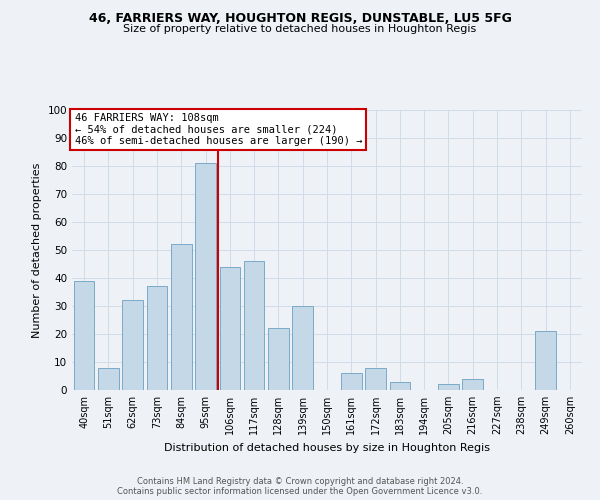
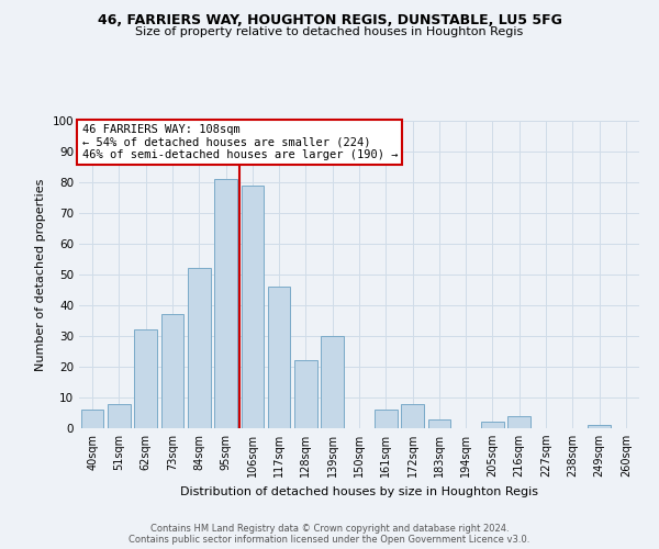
40sqm: 39 -> 6
106sqm: 44 -> 79
249sqm: 21 -> 1
